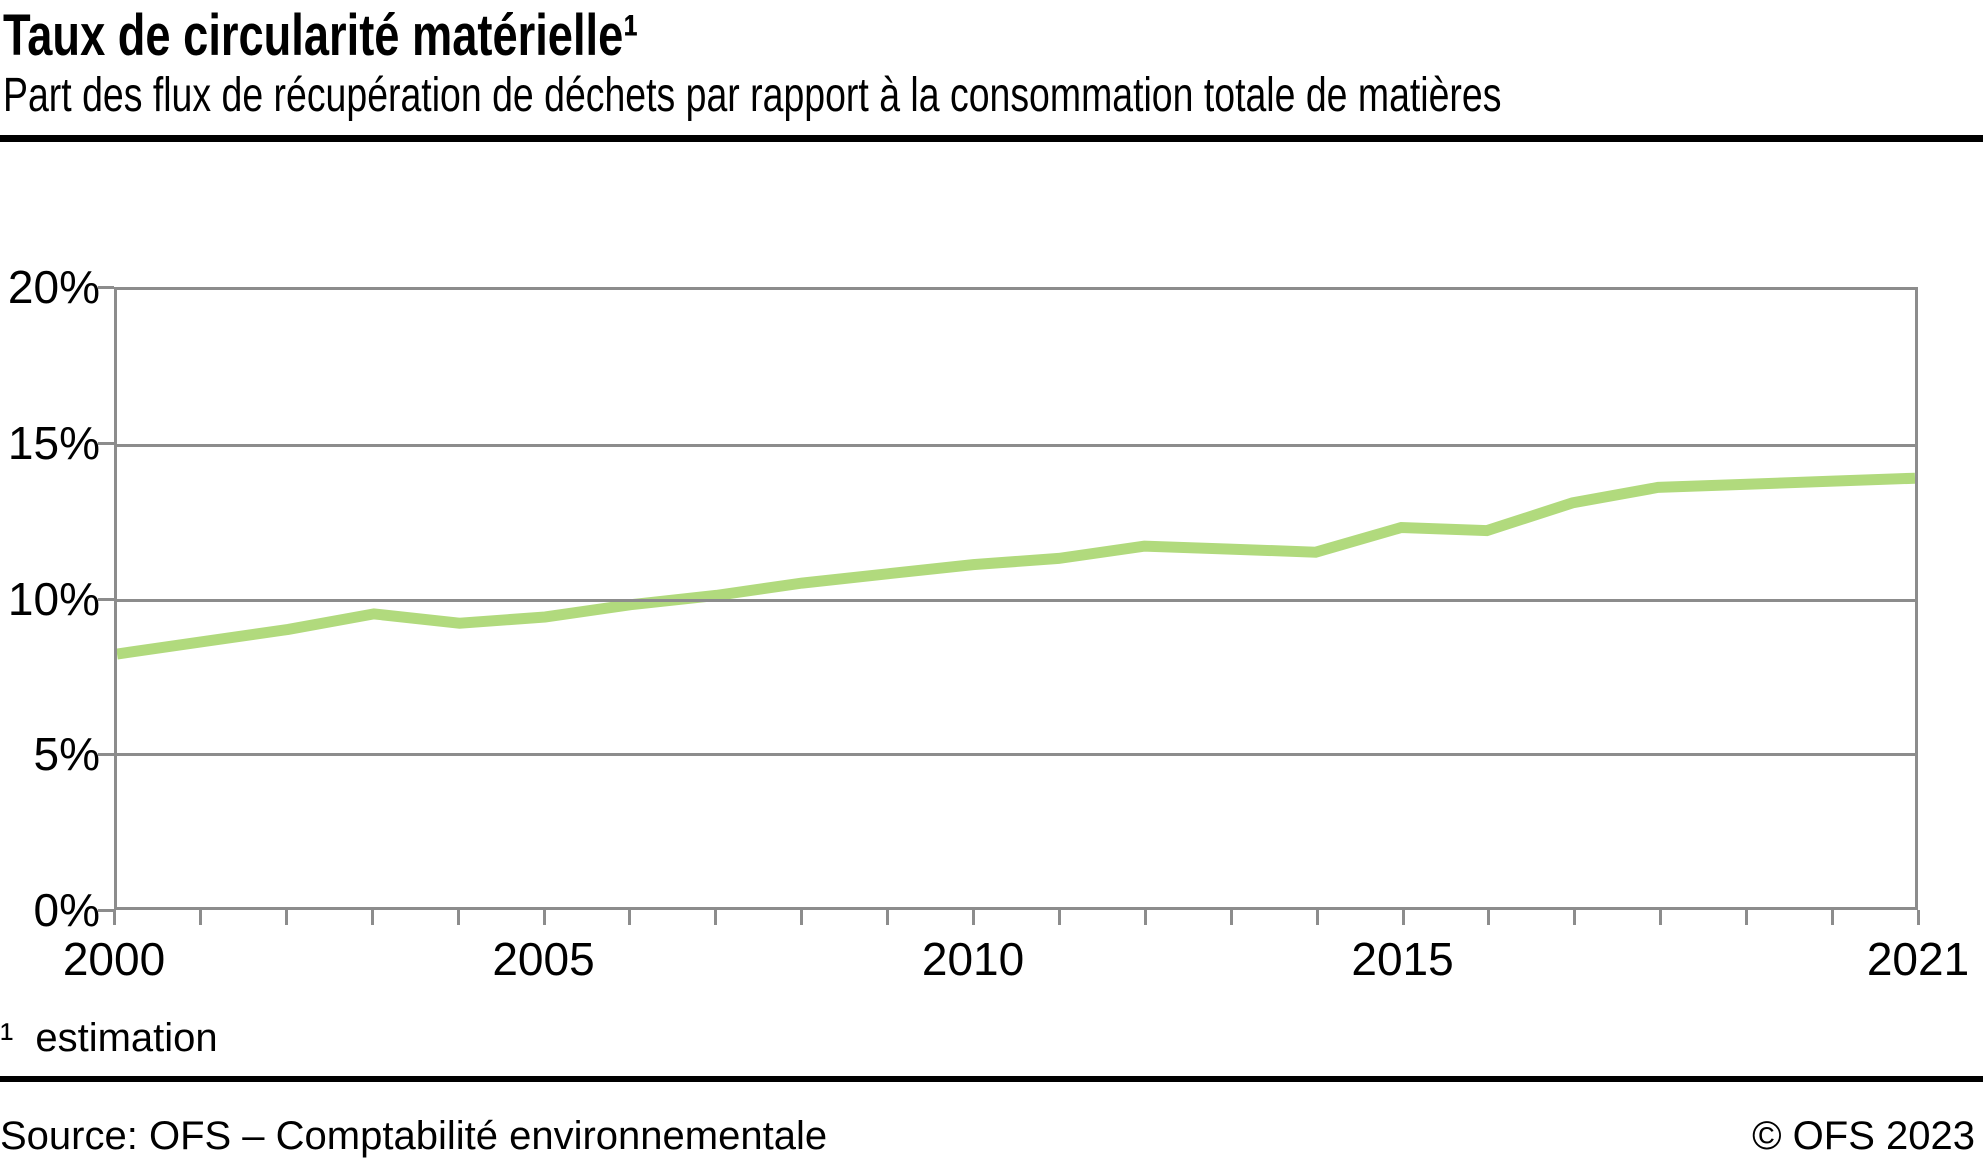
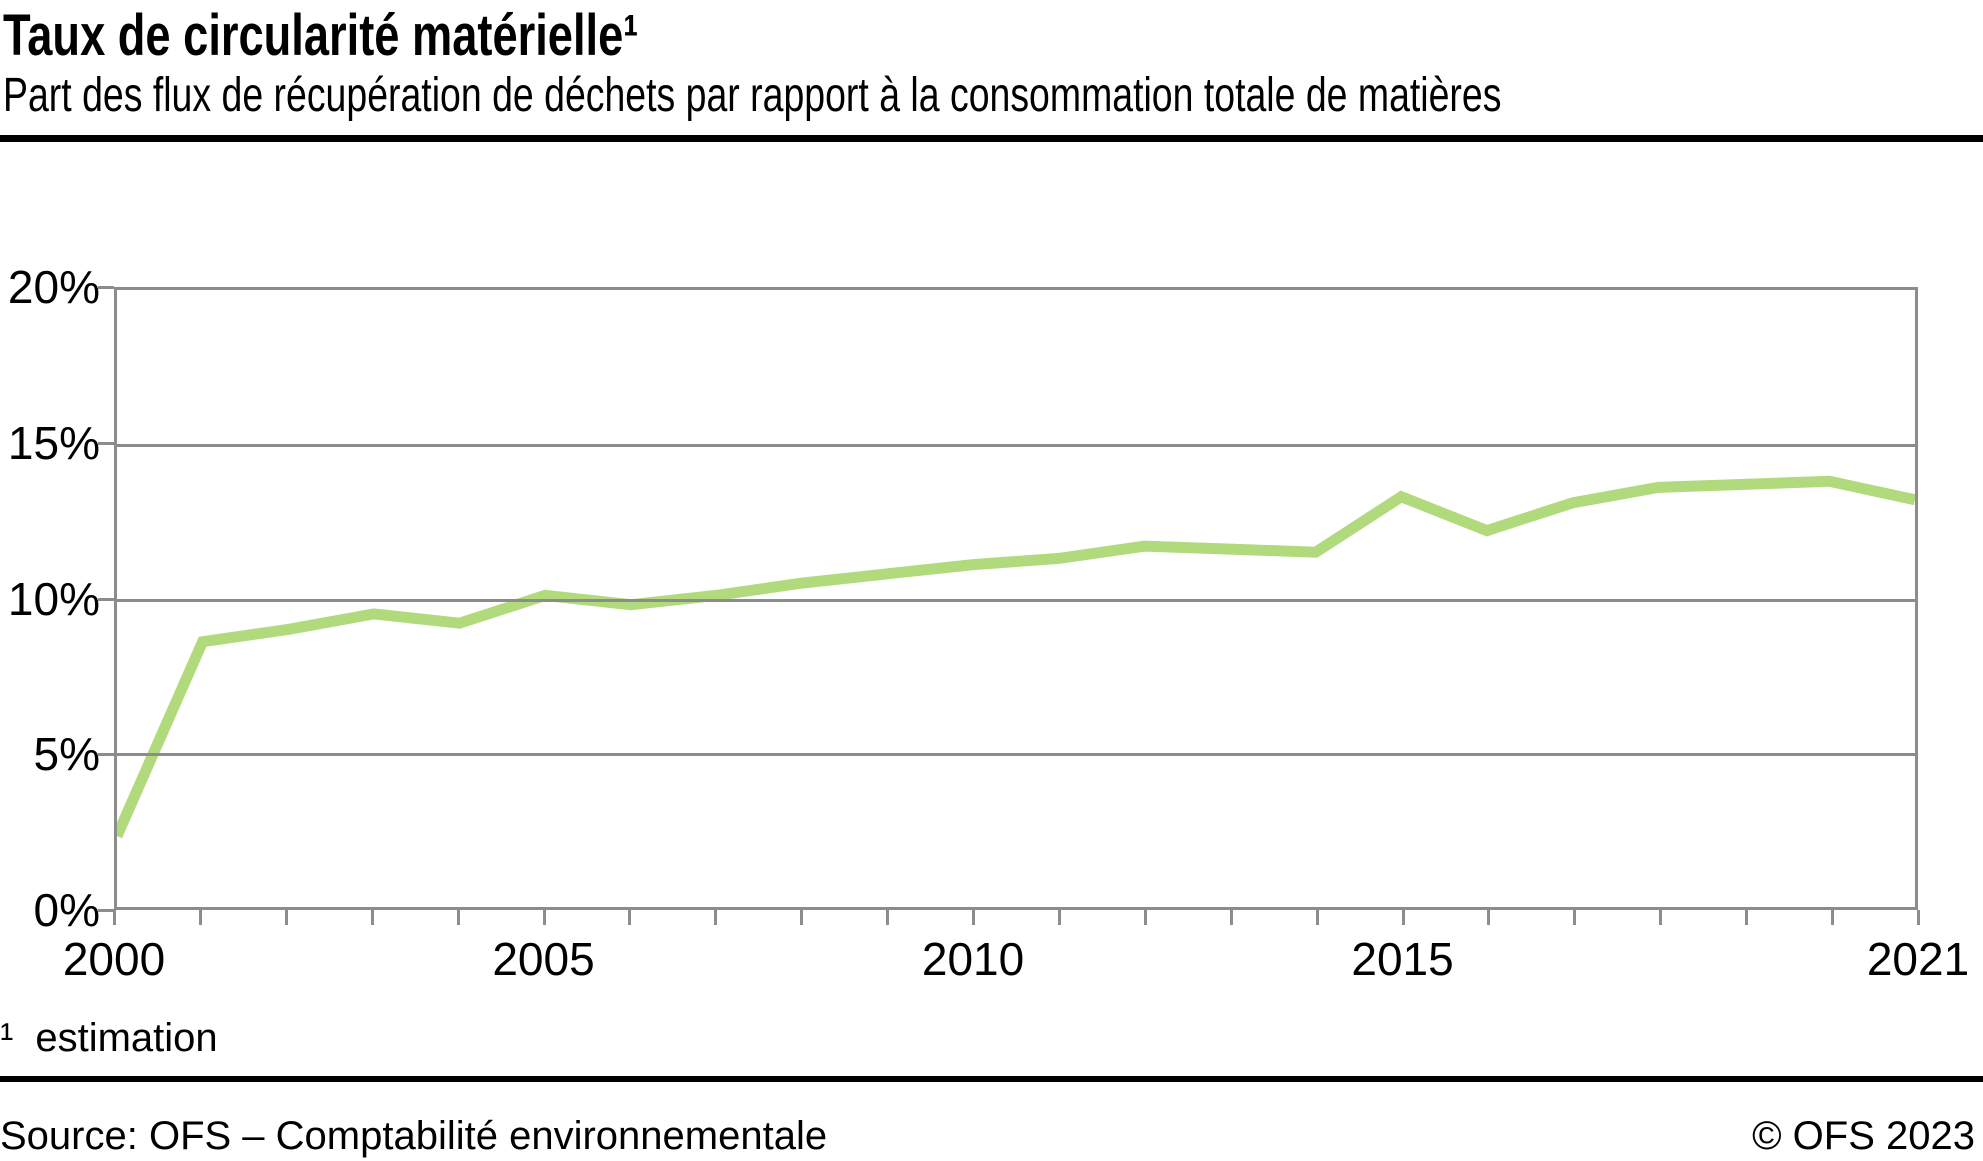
2000: 8.2% -> 2.3%
2005: 9.4% -> 10.1%
2015: 12.3% -> 13.3%
2021: 13.9% -> 13.2%
